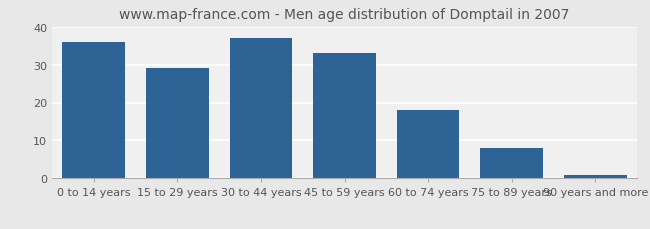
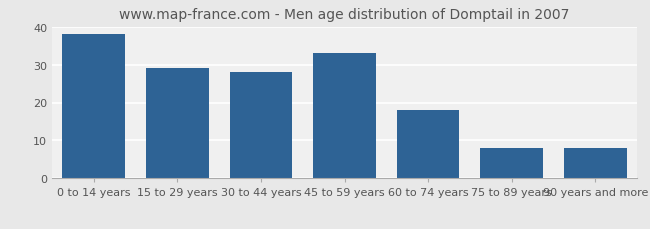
0 to 14 years: 36 -> 38
30 to 44 years: 37 -> 28
90 years and more: 1 -> 8
